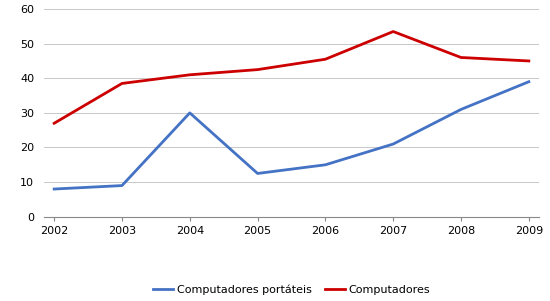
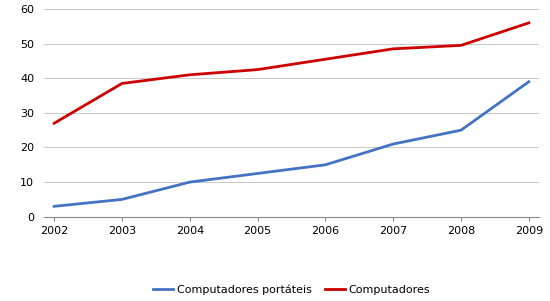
Computadores portáteis/2002: 8.0 -> 3.0
Computadores portáteis/2003: 9.0 -> 5.0
Computadores portáteis/2004: 30.0 -> 10.0
Computadores/2007: 53.5 -> 48.5
Computadores/2008: 46.0 -> 49.5
Computadores portáteis/2008: 31.0 -> 25.0
Computadores/2009: 45.0 -> 56.0
